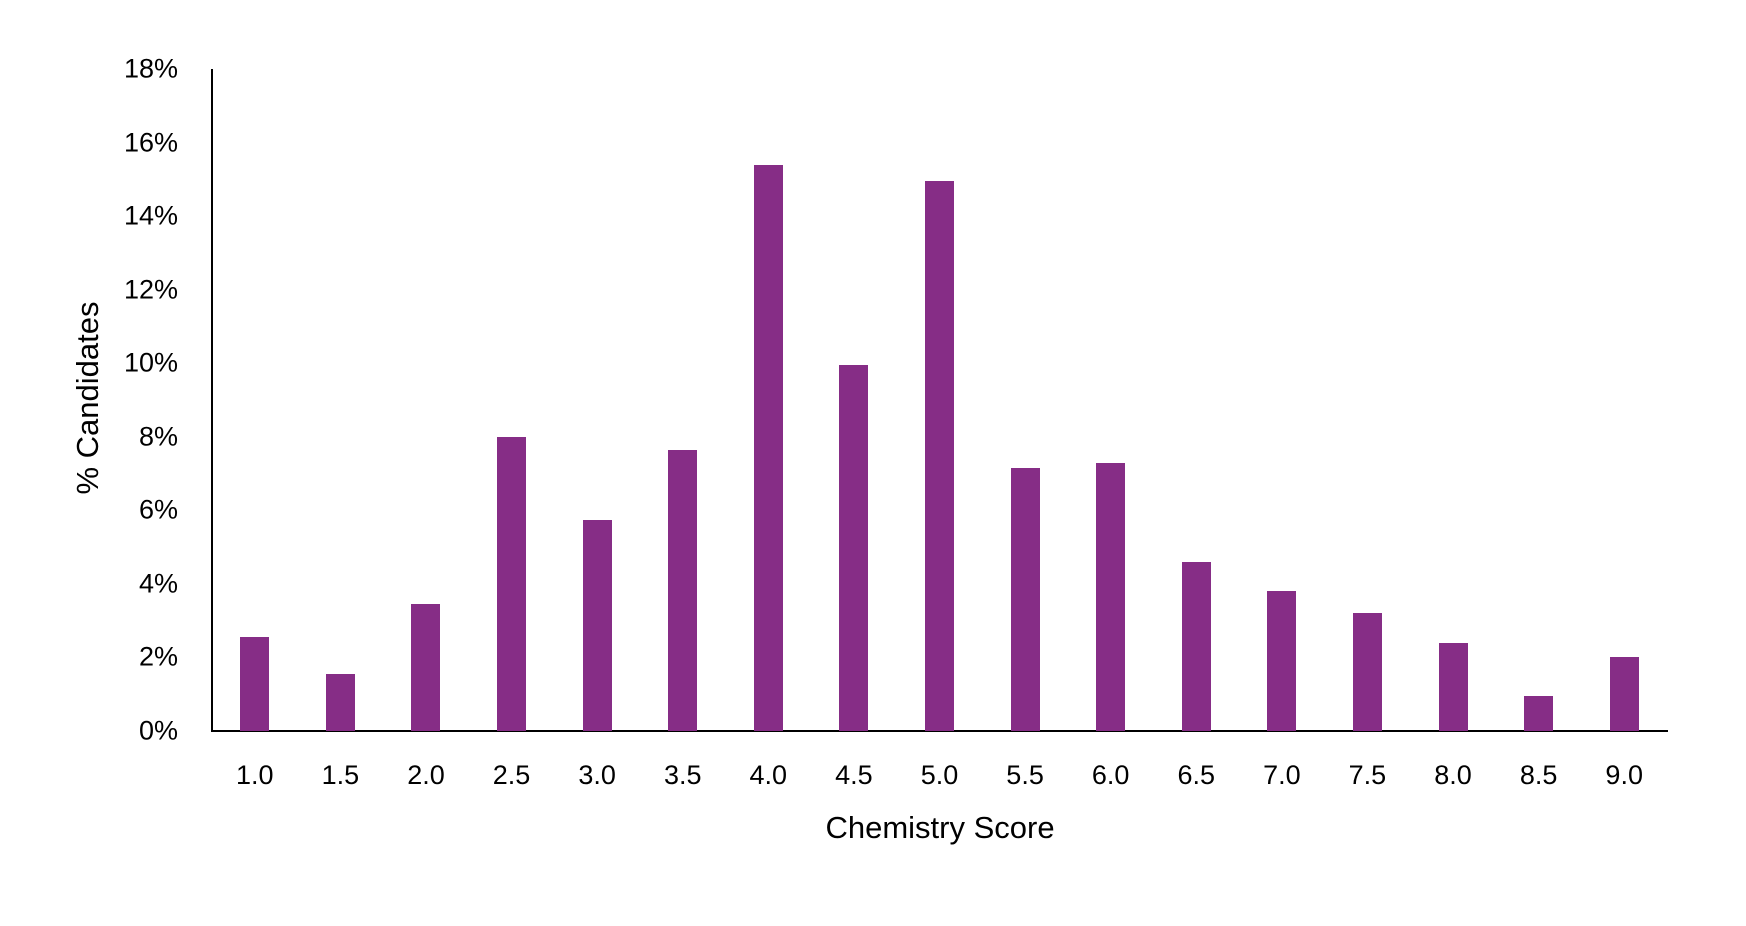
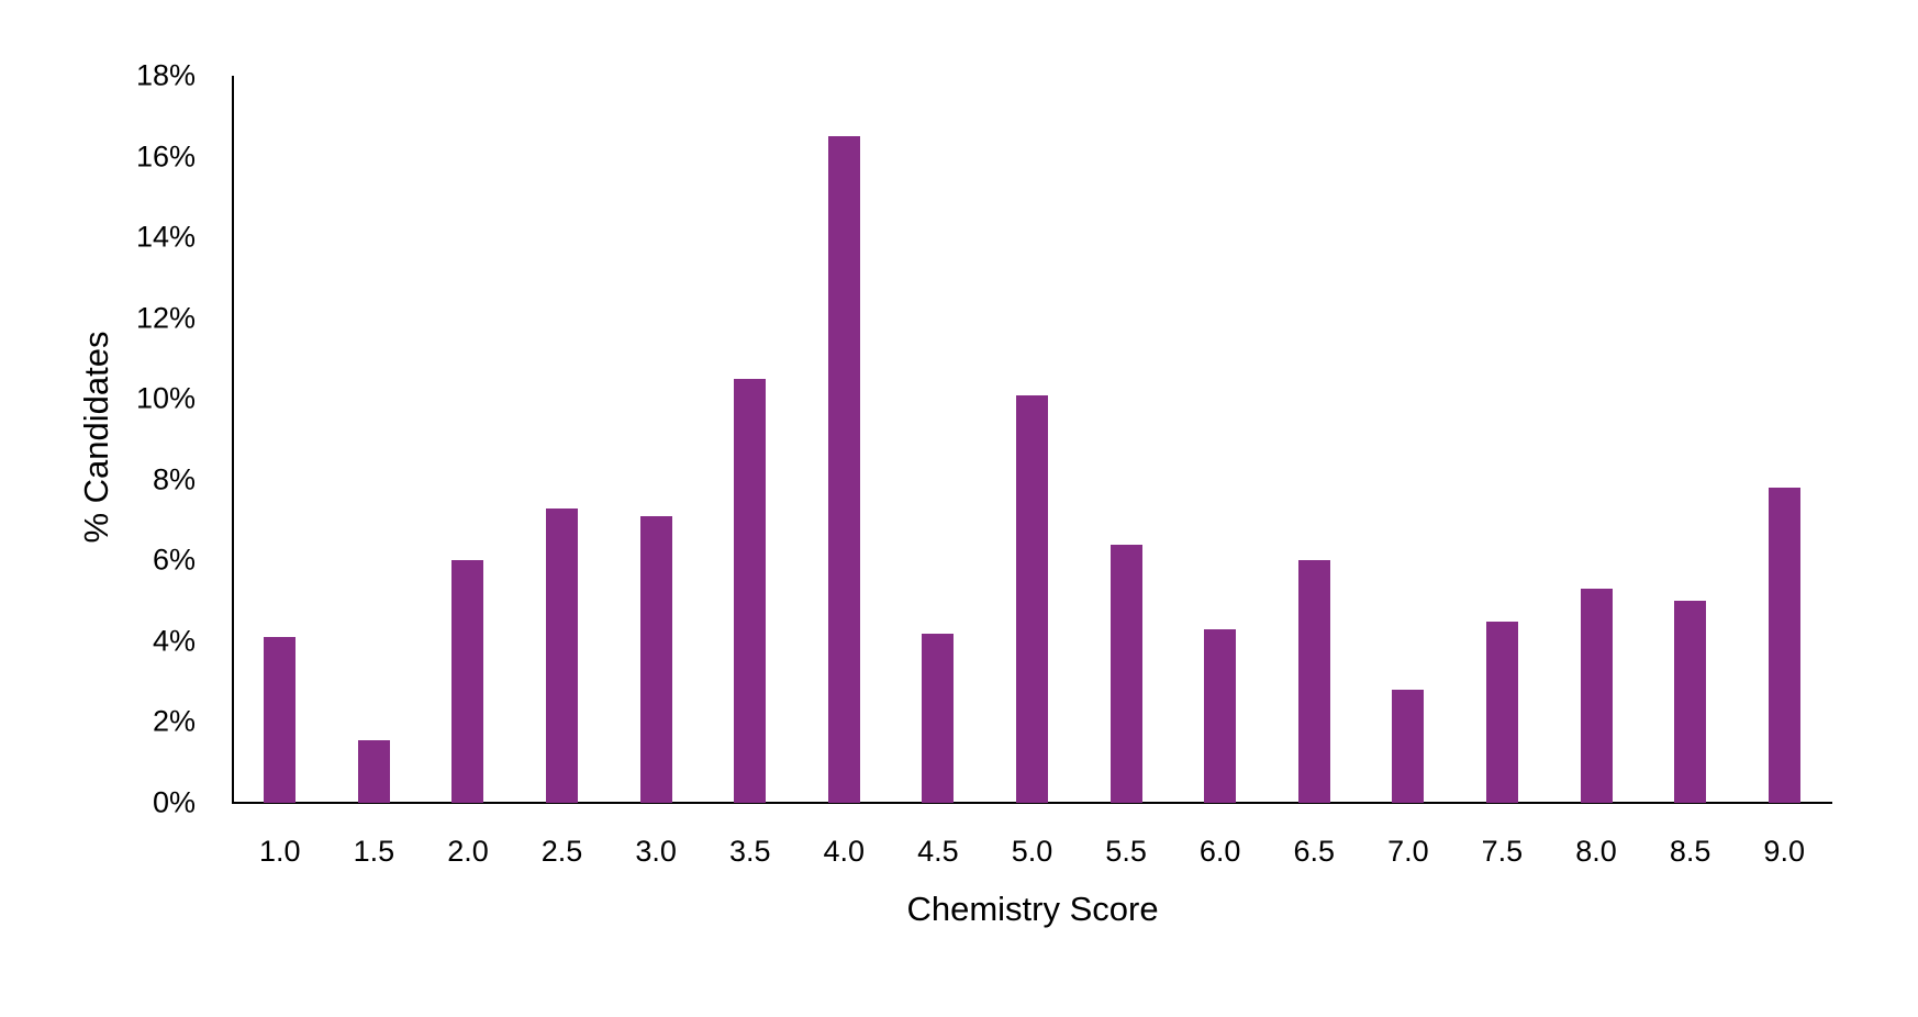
1.0: 2.5% -> 4.1%
2.0: 3.5% -> 6.0%
2.5: 8.0% -> 7.3%
3.0: 5.8% -> 7.1%
3.5: 7.7% -> 10.5%
4.0: 15.4% -> 16.5%
4.5: 9.9% -> 4.2%
5.0: 14.9% -> 10.1%
5.5: 7.2% -> 6.4%
6.0: 7.3% -> 4.3%
6.5: 4.6% -> 6.0%
7.0: 3.8% -> 2.8%
7.5: 3.2% -> 4.5%
8.0: 2.4% -> 5.3%
8.5: 0.9% -> 5.0%
9.0: 2.0% -> 7.8%
